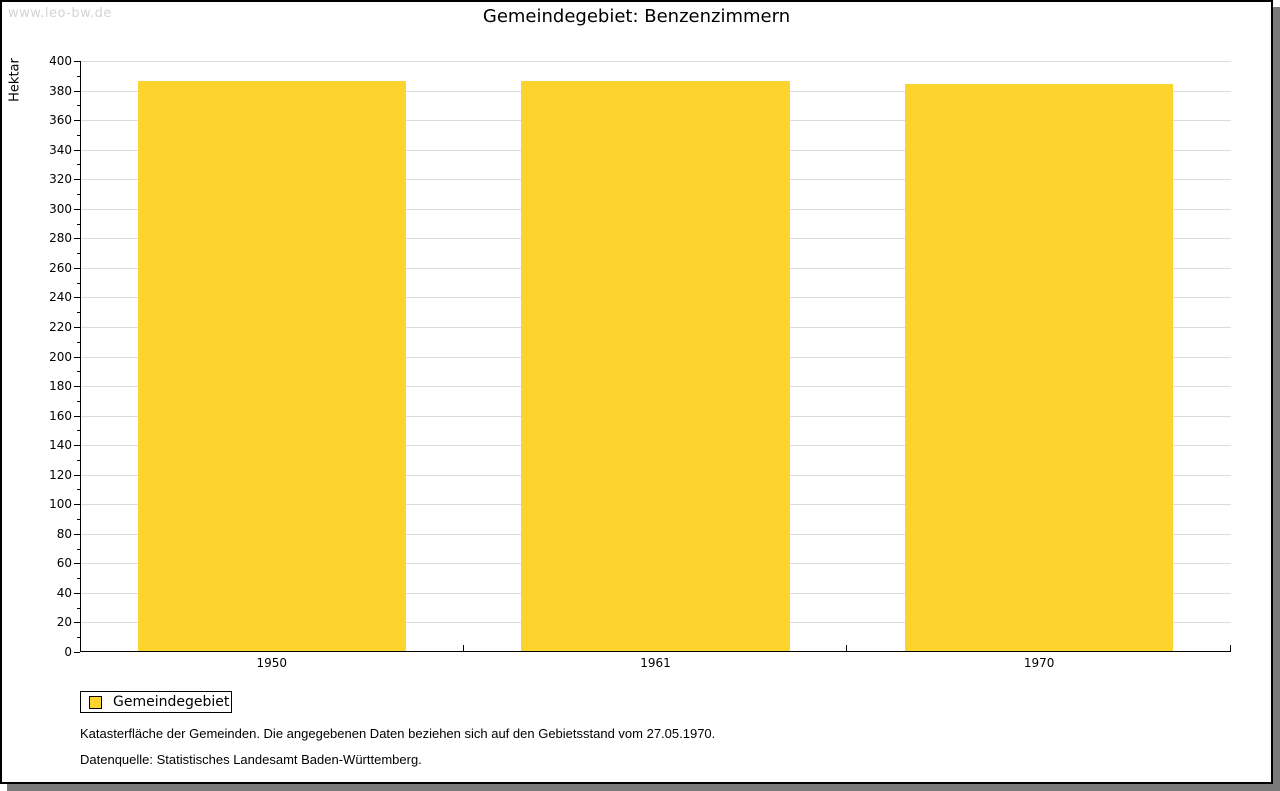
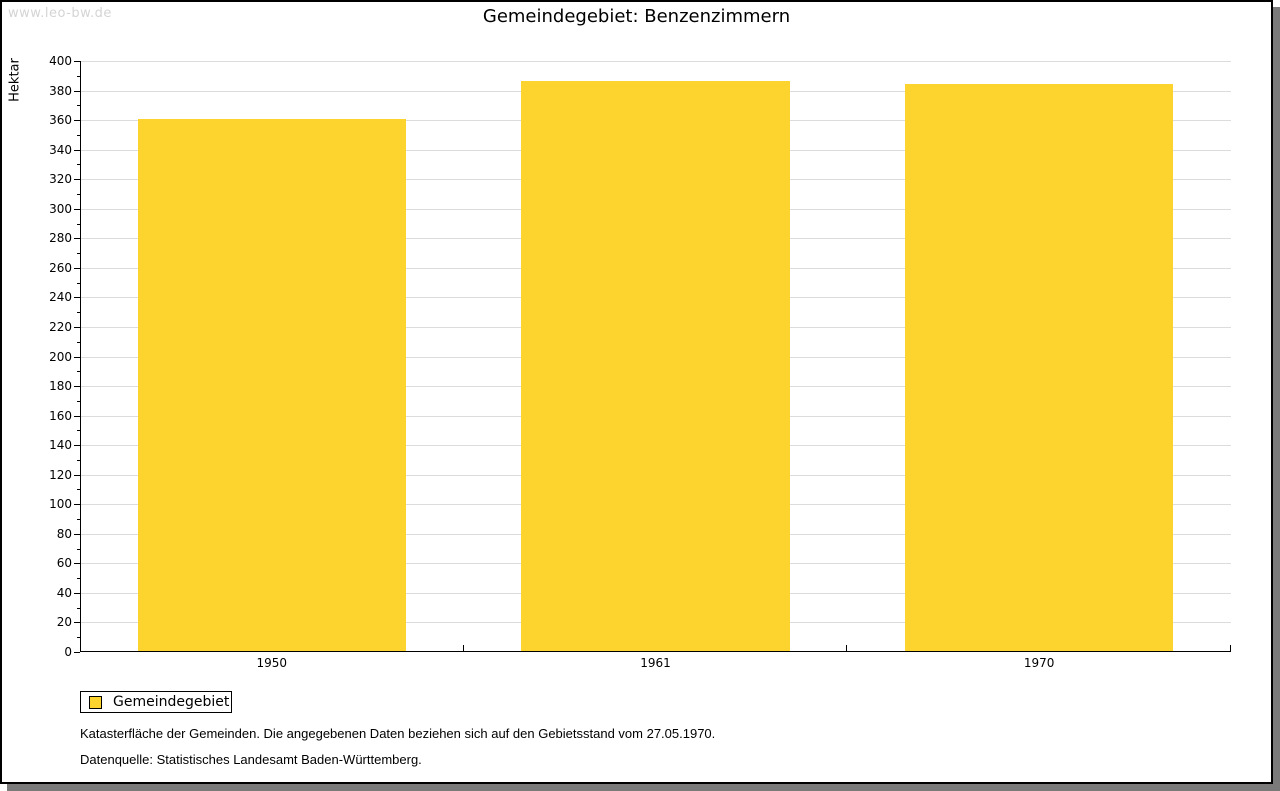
1950: 386 -> 360
